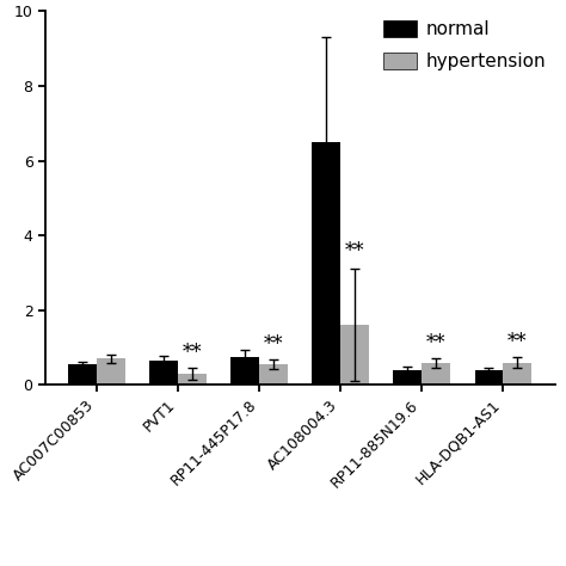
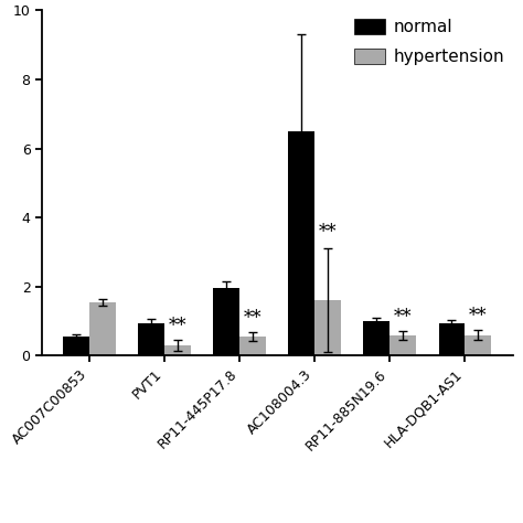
hypertension/AC007C00853: 0.70 -> 1.55
normal/PVT1: 0.65 -> 0.95
normal/RP11-445P17.8: 0.75 -> 1.95
normal/RP11-885N19.6: 0.40 -> 1.00
normal/HLA-DQB1-AS1: 0.38 -> 0.95
